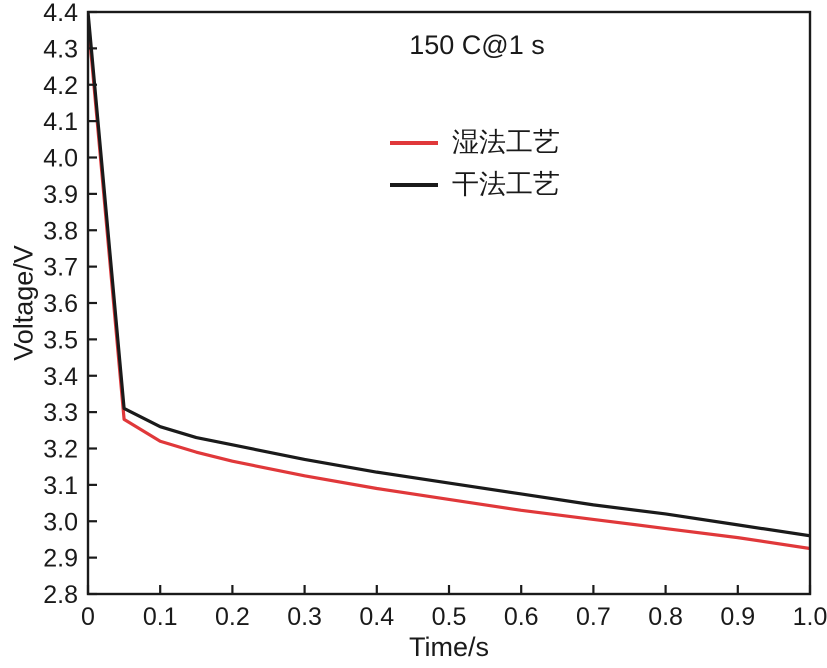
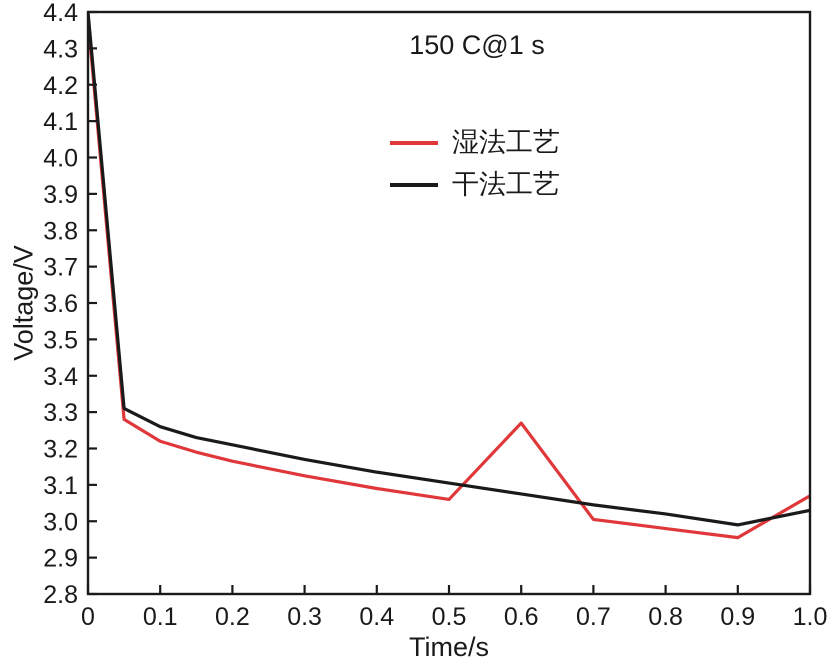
湿法工艺/0.6: 3.03 -> 3.27
湿法工艺/1.0: 2.92 -> 3.07
干法工艺/1.0: 2.96 -> 3.03
